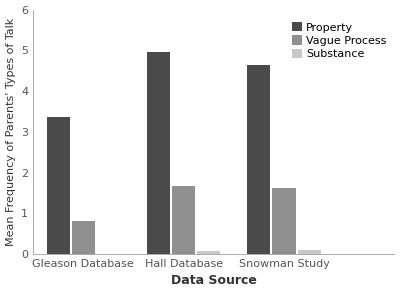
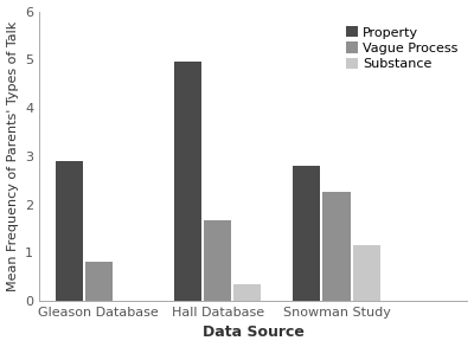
Property/Gleason Database: 3.37 -> 2.90
Substance/Hall Database: 0.08 -> 0.35
Property/Snowman Study: 4.63 -> 2.80
Vague Process/Snowman Study: 1.62 -> 2.25
Substance/Snowman Study: 0.09 -> 1.15
